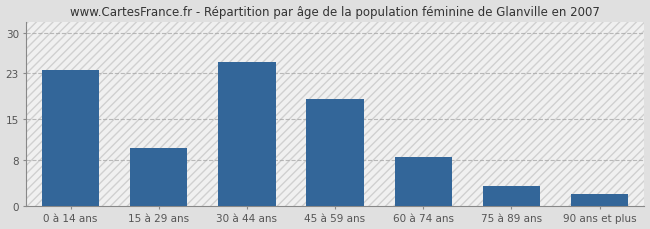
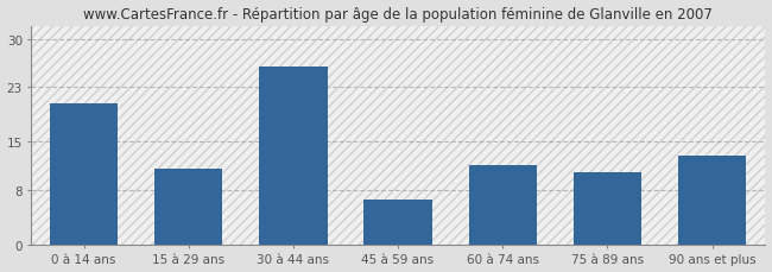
0 à 14 ans: 23.5 -> 20.6
15 à 29 ans: 10.0 -> 11.0
30 à 44 ans: 25.0 -> 26.0
45 à 59 ans: 18.5 -> 6.6
60 à 74 ans: 8.5 -> 11.6
75 à 89 ans: 3.5 -> 10.6
90 ans et plus: 2.0 -> 13.0
